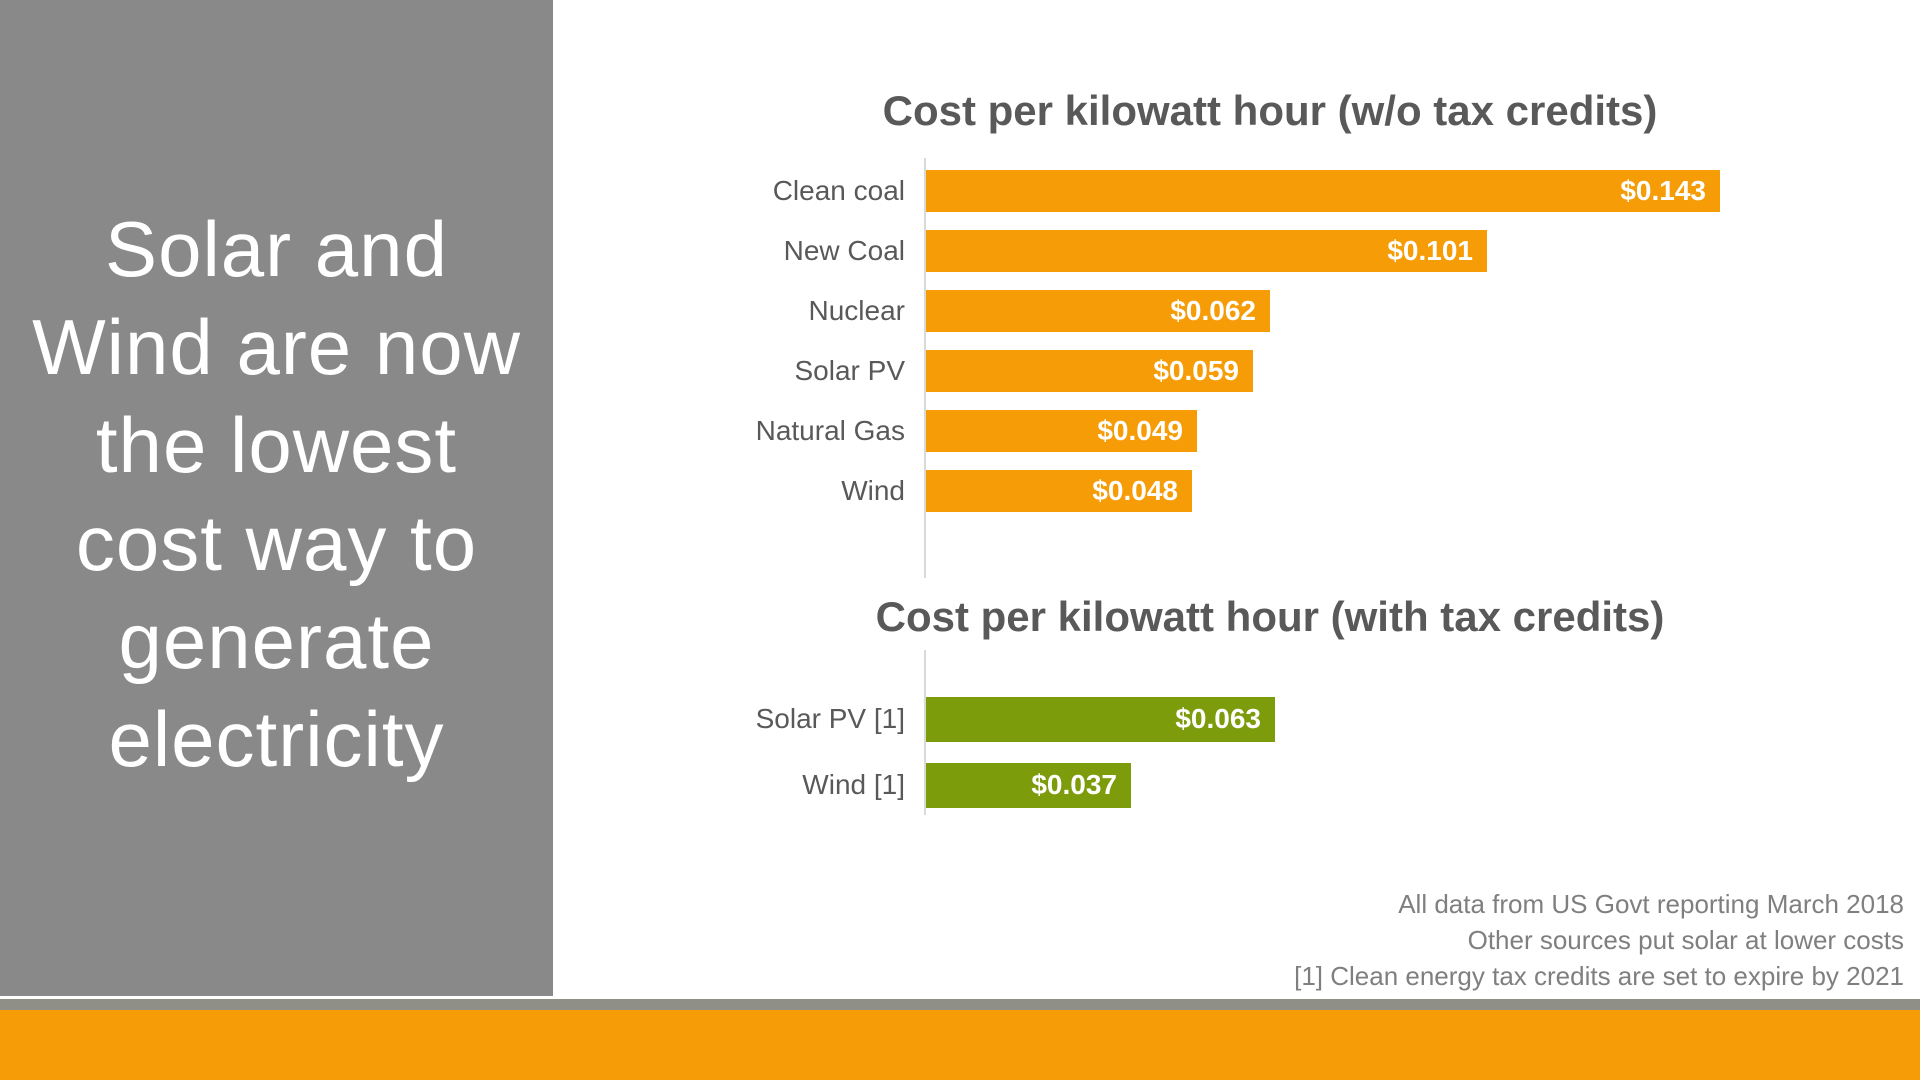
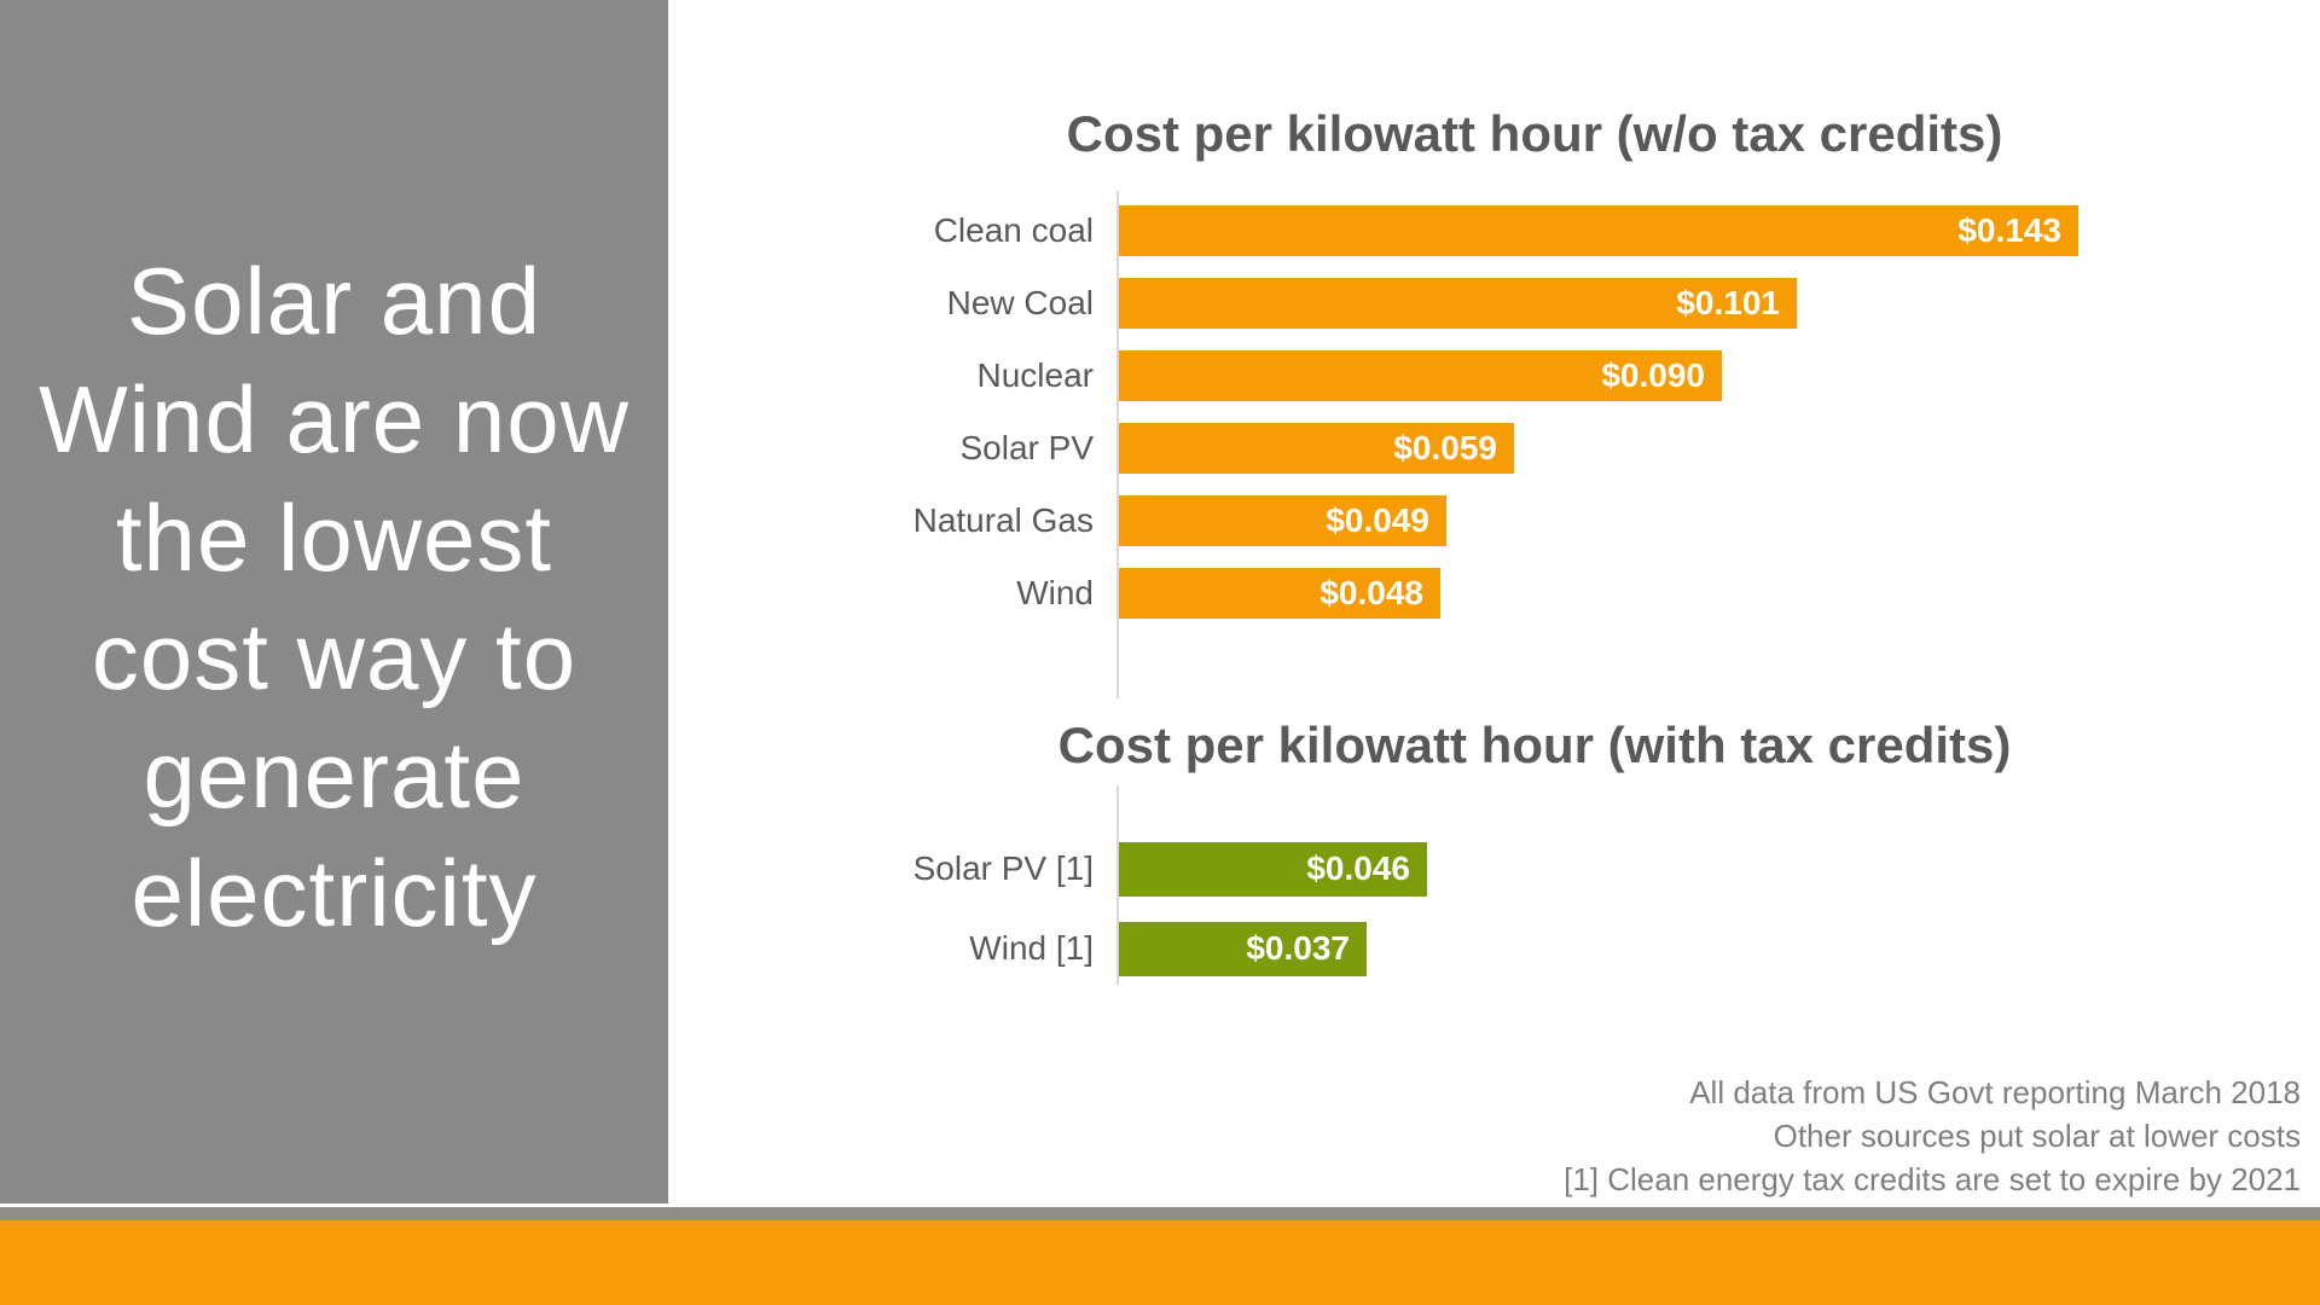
Cost per kilowatt hour (w/o tax credits)/Nuclear: $0.062 -> $0.090
Cost per kilowatt hour (with tax credits)/Solar PV [1]: $0.063 -> $0.046
